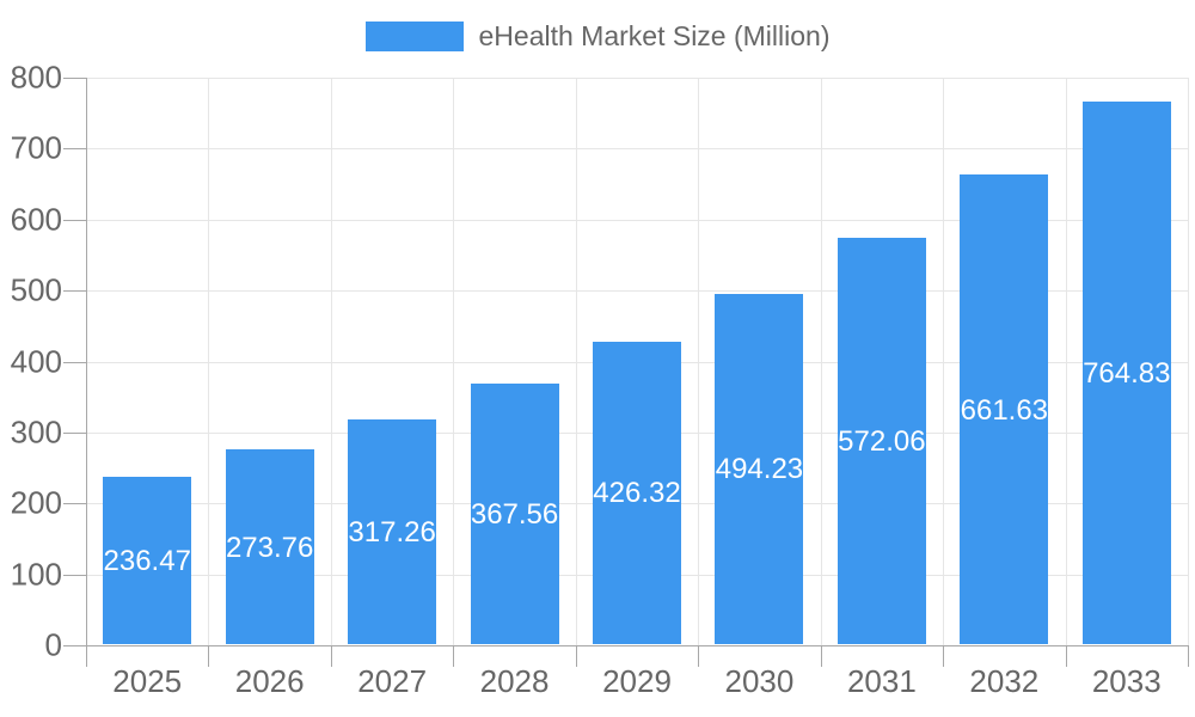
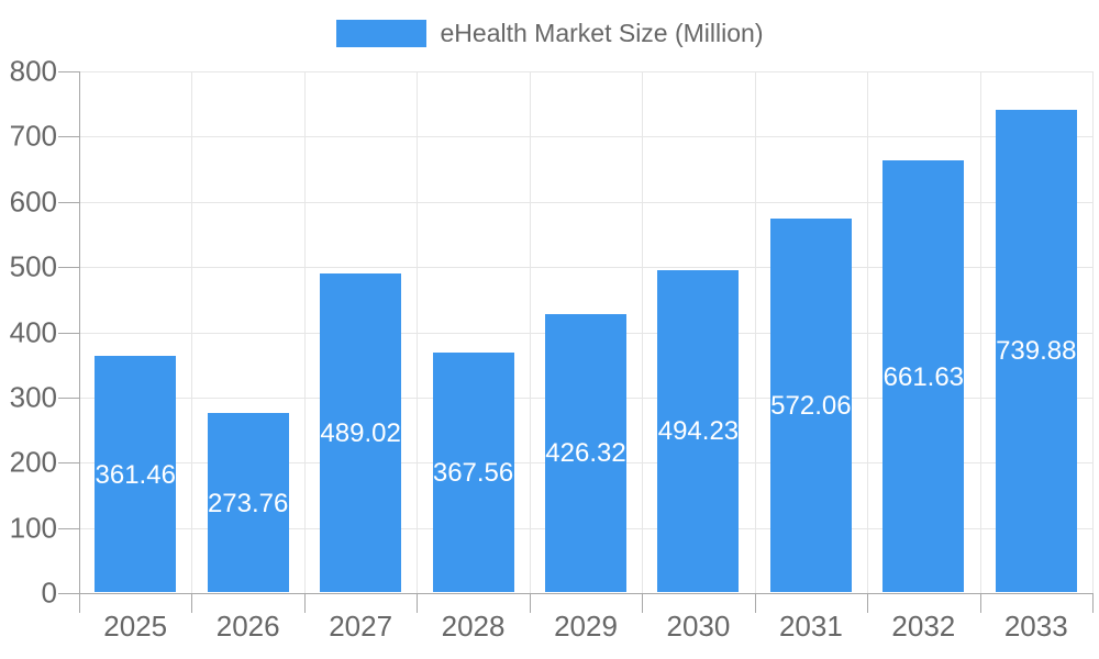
2025: 236.47 -> 361.46
2027: 317.26 -> 489.02
2033: 764.83 -> 739.88
